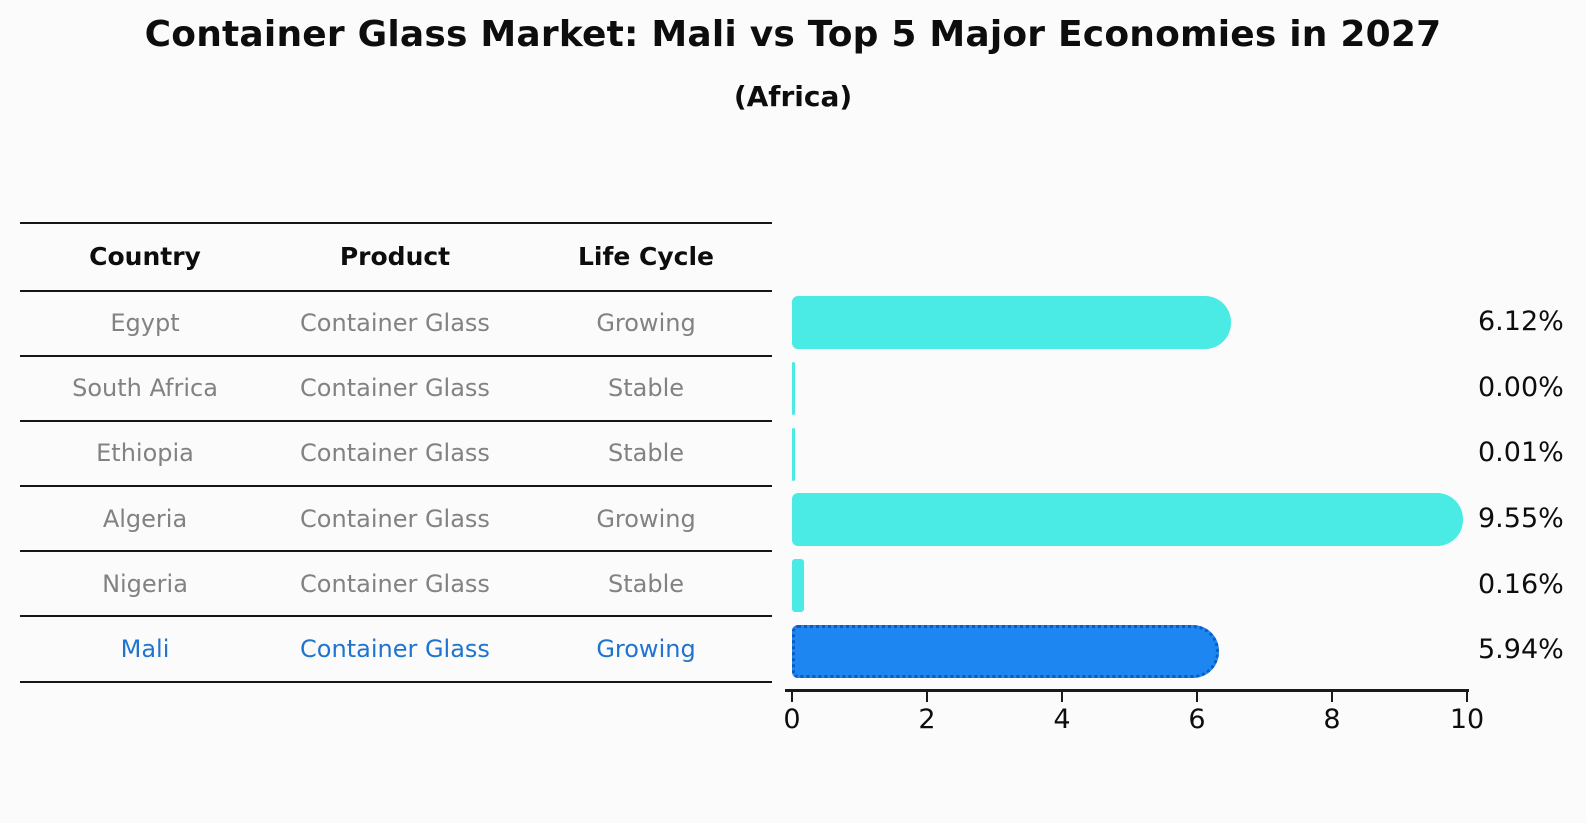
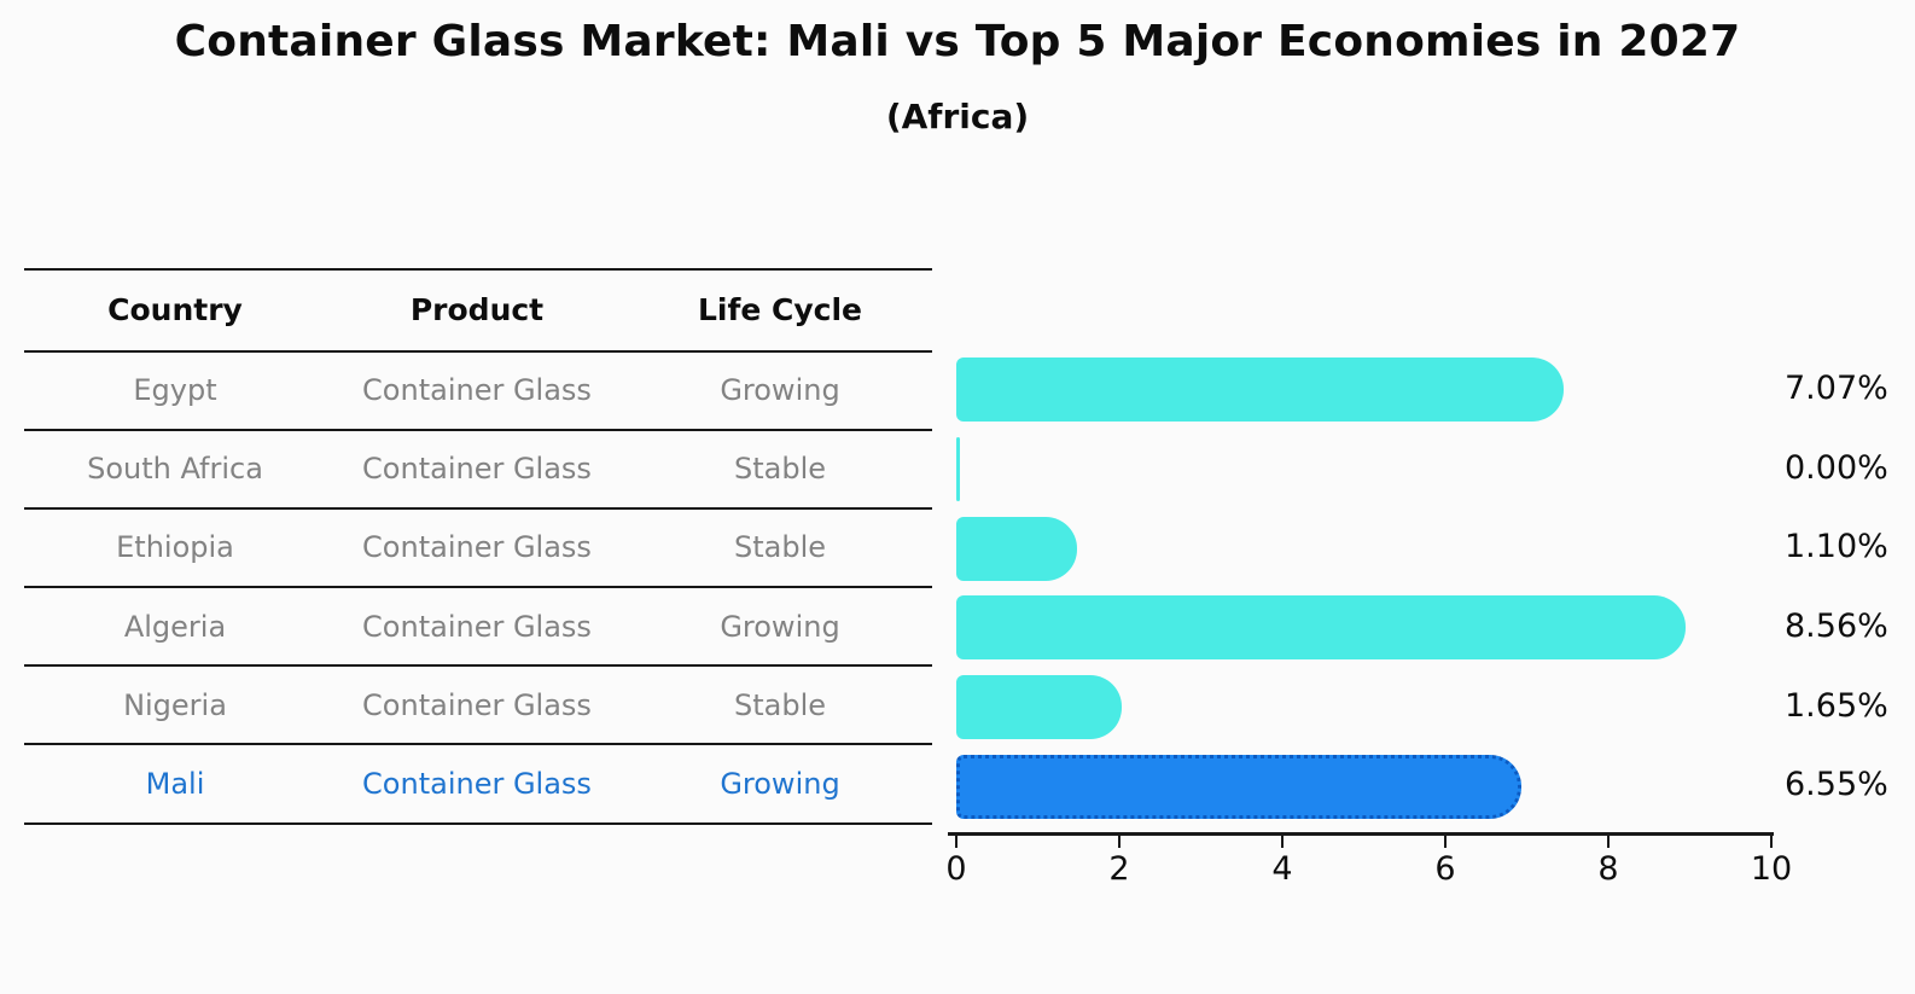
Egypt: 6.12% -> 7.07%
Ethiopia: 0.01% -> 1.10%
Algeria: 9.55% -> 8.56%
Nigeria: 0.16% -> 1.65%
Mali: 5.94% -> 6.55%
